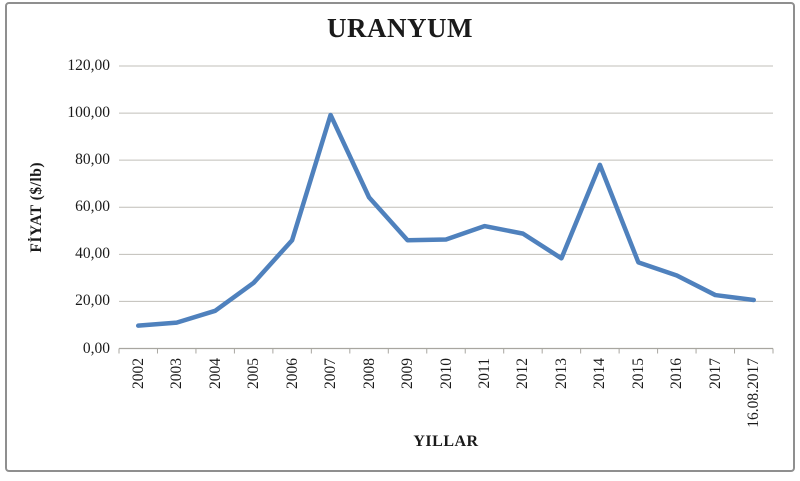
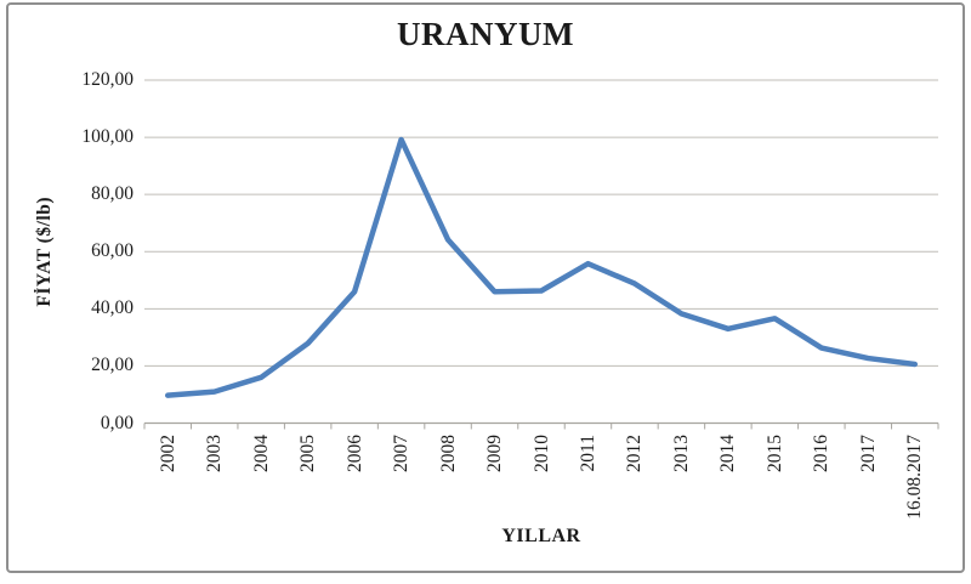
2011: 52 -> 56
2014: 78 -> 33
2016: 31 -> 26
